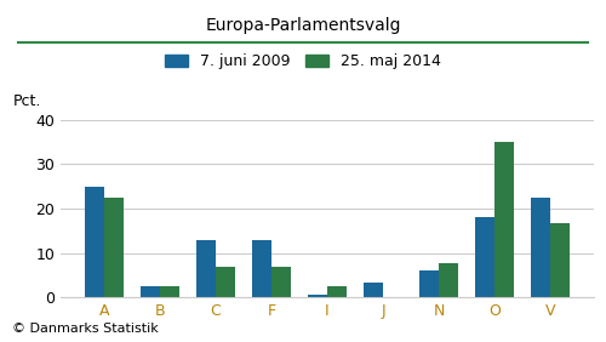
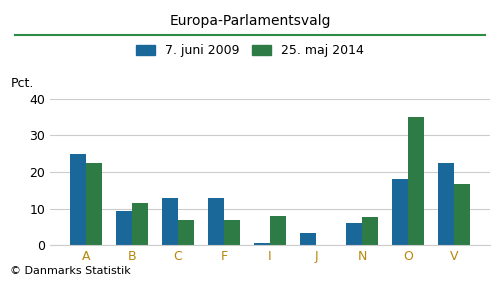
7. juni 2009/B: 2.6 -> 9.5
25. maj 2014/B: 2.6 -> 11.5
25. maj 2014/I: 2.6 -> 8.0
